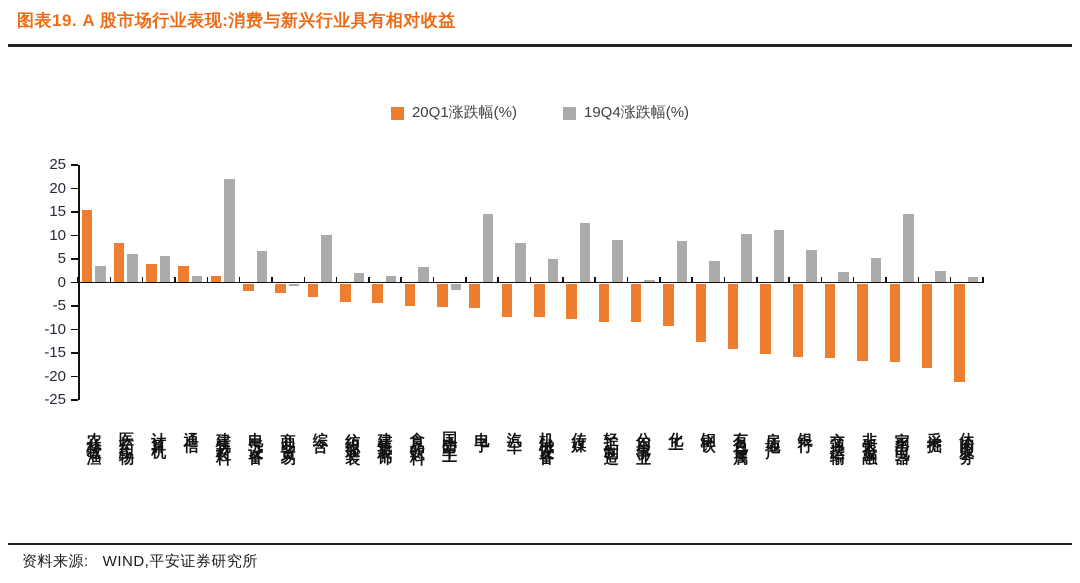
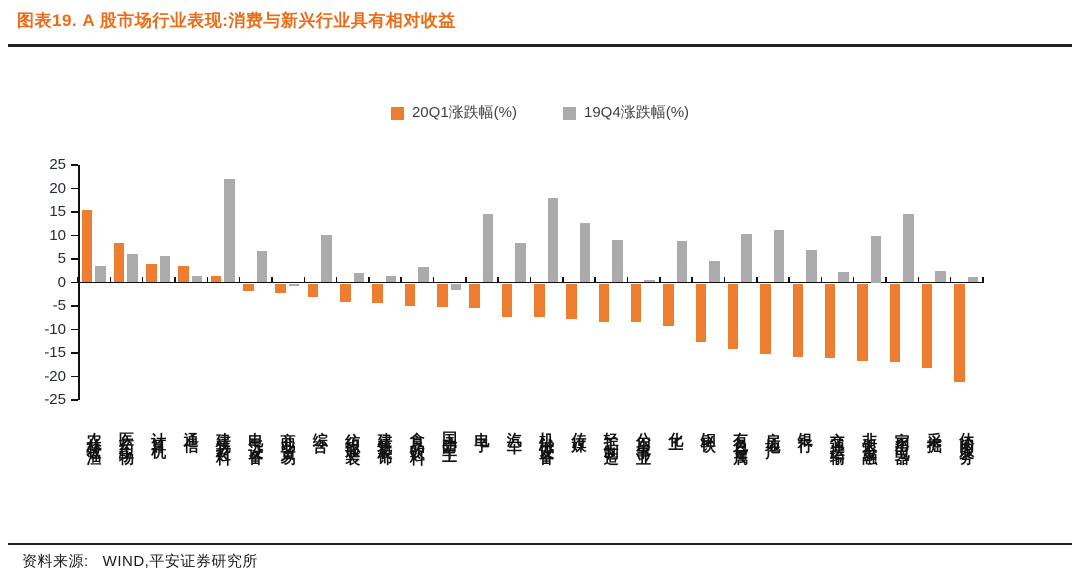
19Q4涨跌幅(%)/机械设备: 5 -> 18
19Q4涨跌幅(%)/非银金融: 5 -> 10
